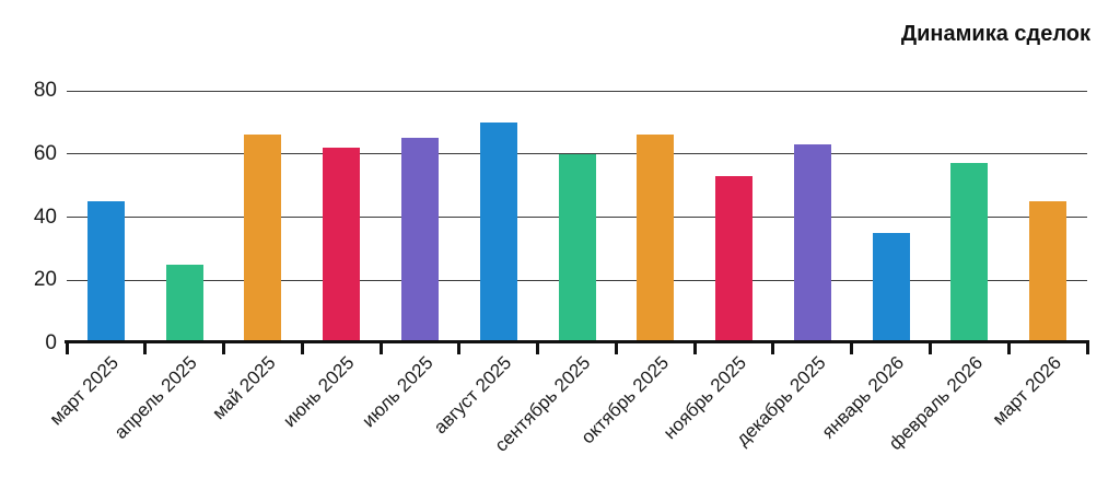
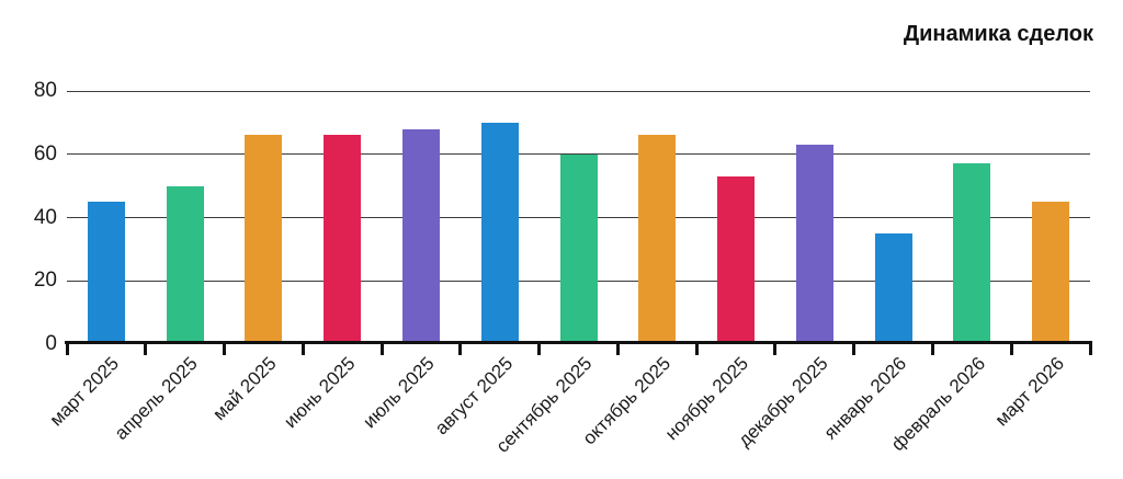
апрель 2025: 25 -> 50
июнь 2025: 62 -> 66
июль 2025: 65 -> 68
